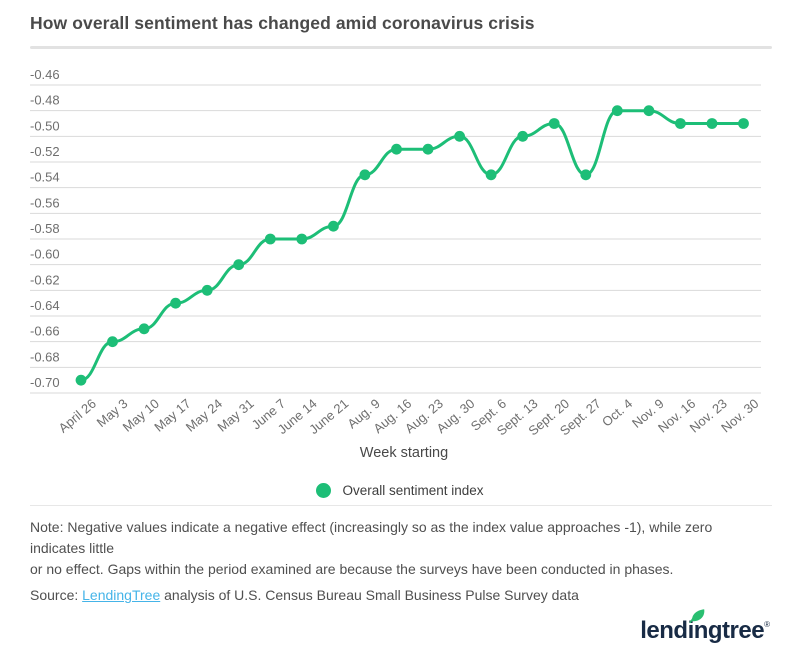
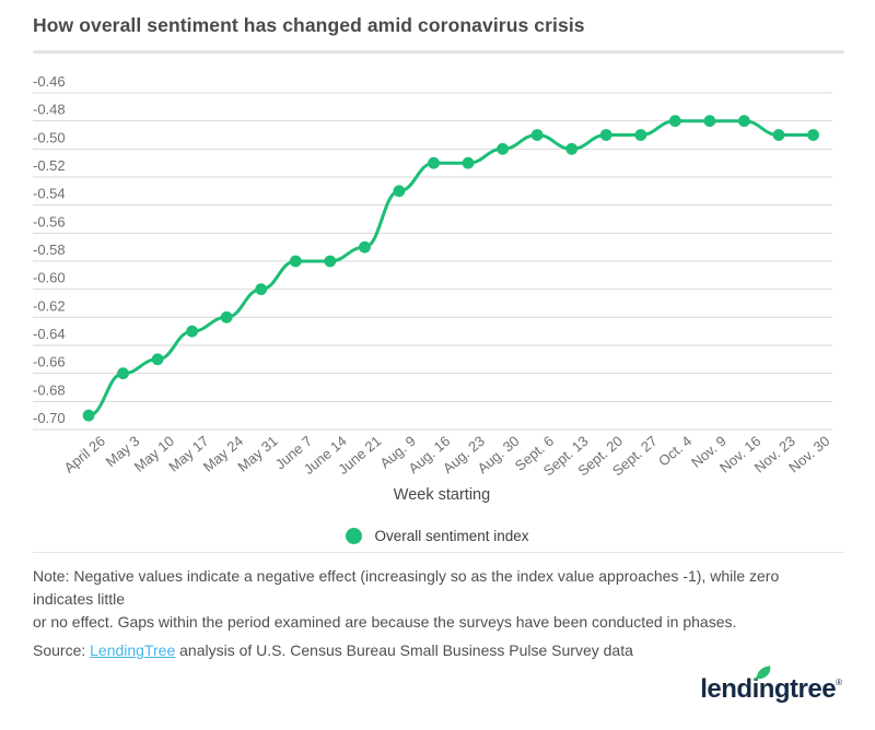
Sept. 6: -0.53 -> -0.49
Sept. 27: -0.53 -> -0.49
Nov. 16: -0.49 -> -0.48
